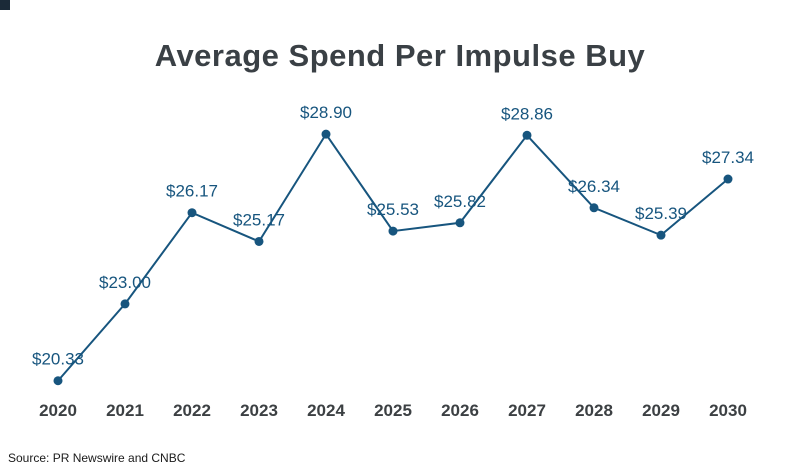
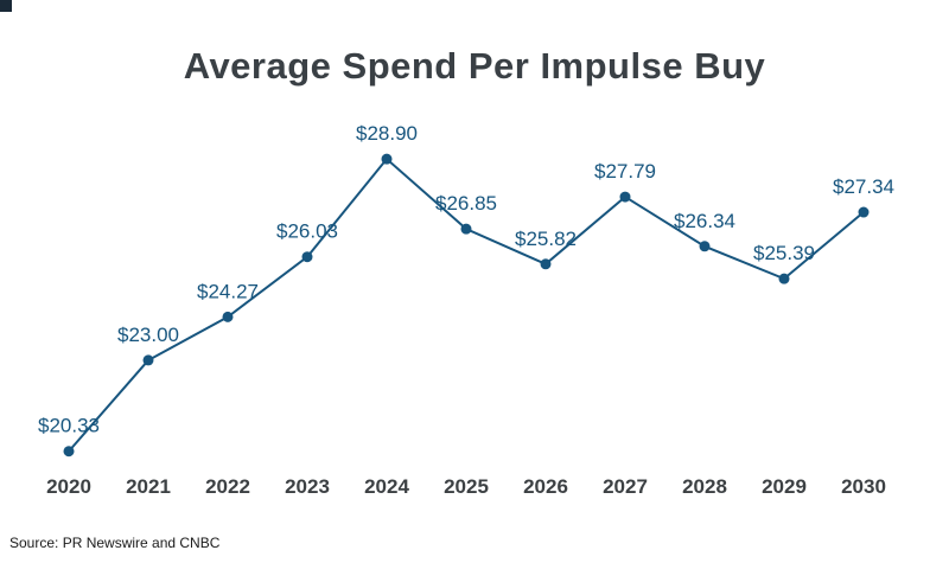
2022: $26.17 -> $24.27
2023: $25.17 -> $26.03
2025: $25.53 -> $26.85
2027: $28.86 -> $27.79
